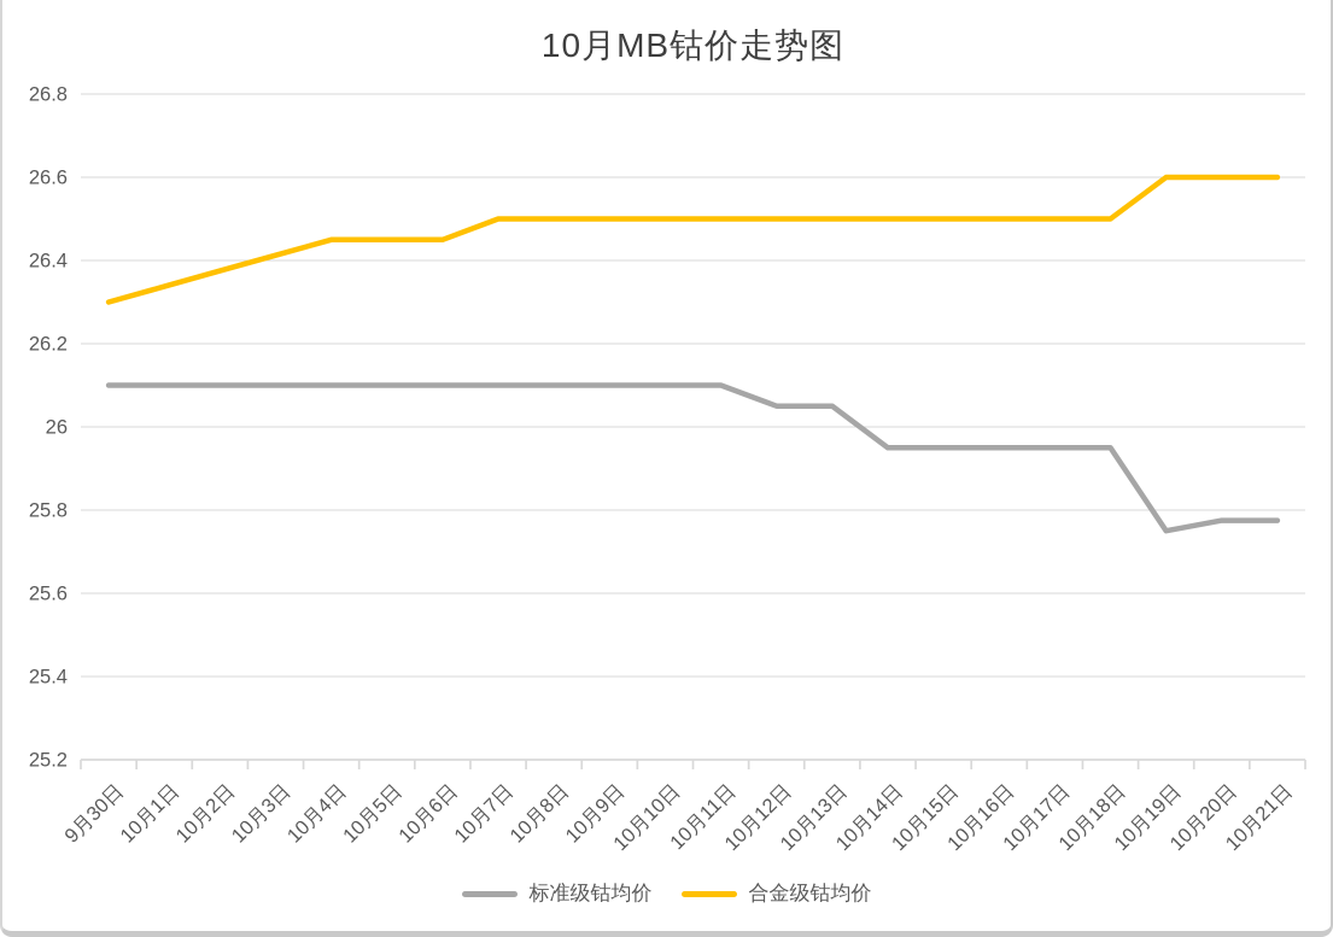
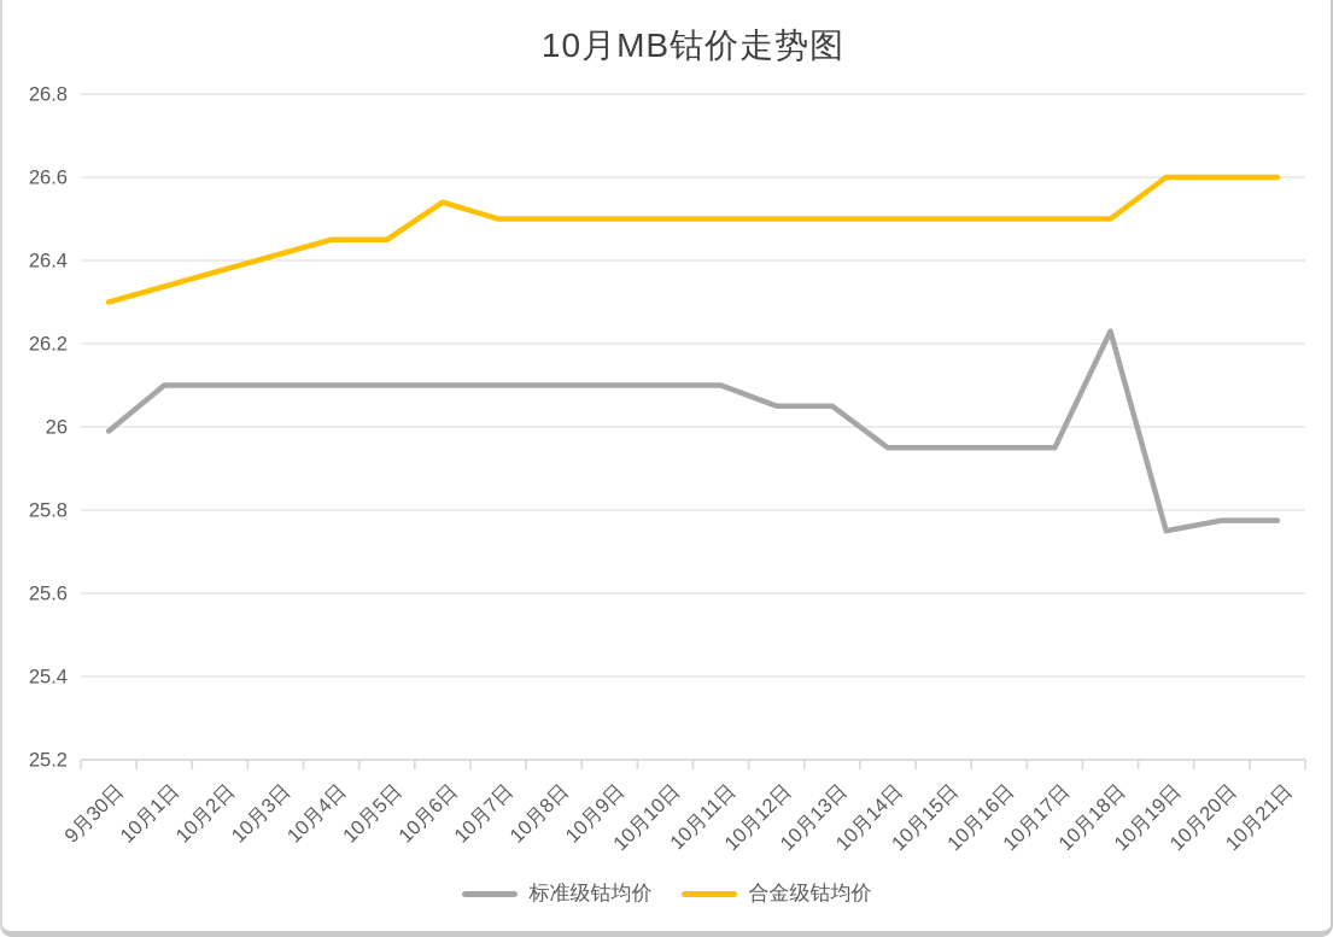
标准级钴均价/9月30日: 26.10 -> 25.99
合金级钴均价/10月6日: 26.45 -> 26.54
标准级钴均价/10月18日: 25.95 -> 26.23
